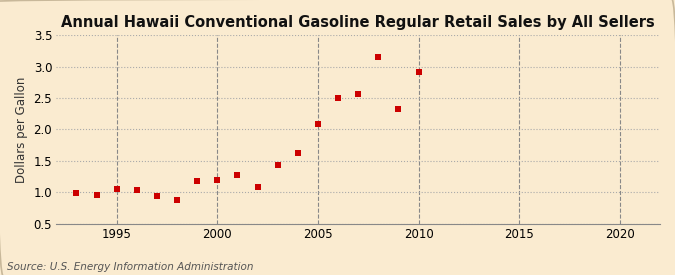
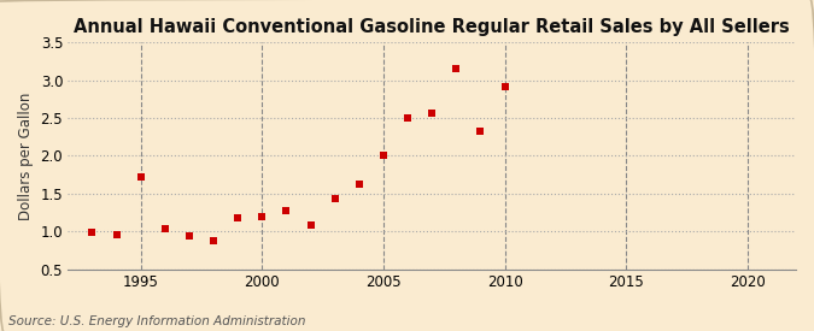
1995: 1.05 -> 1.72
2005: 2.09 -> 2.00
